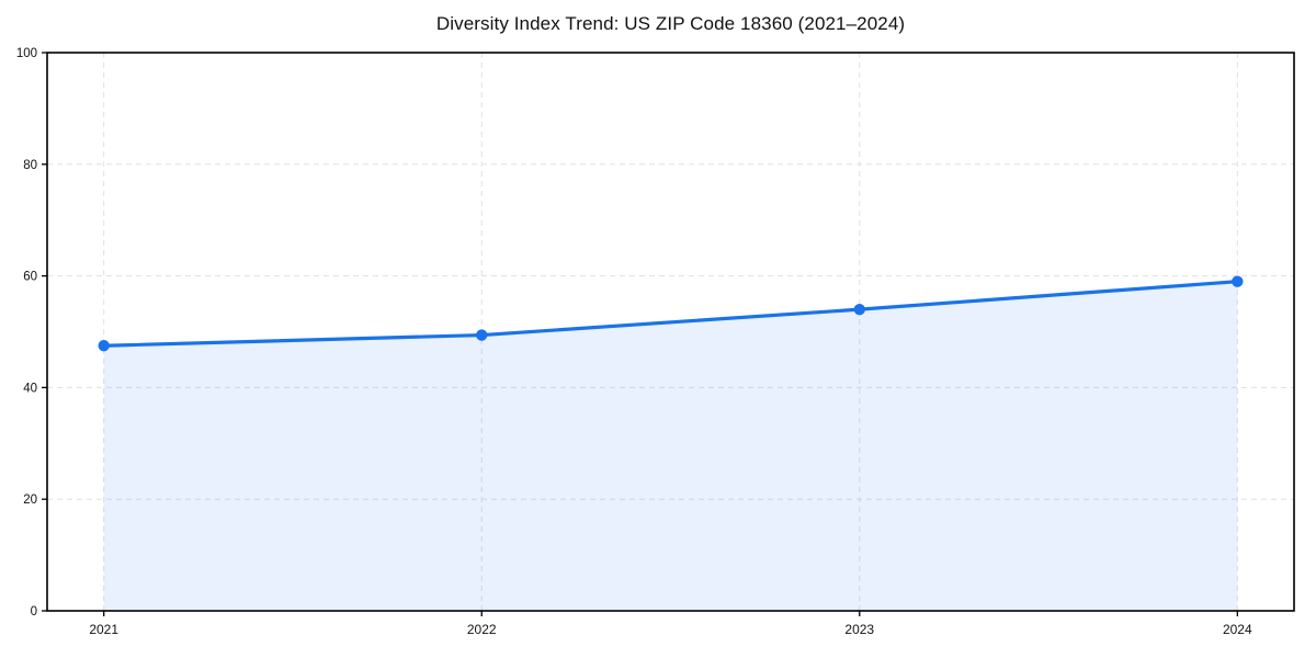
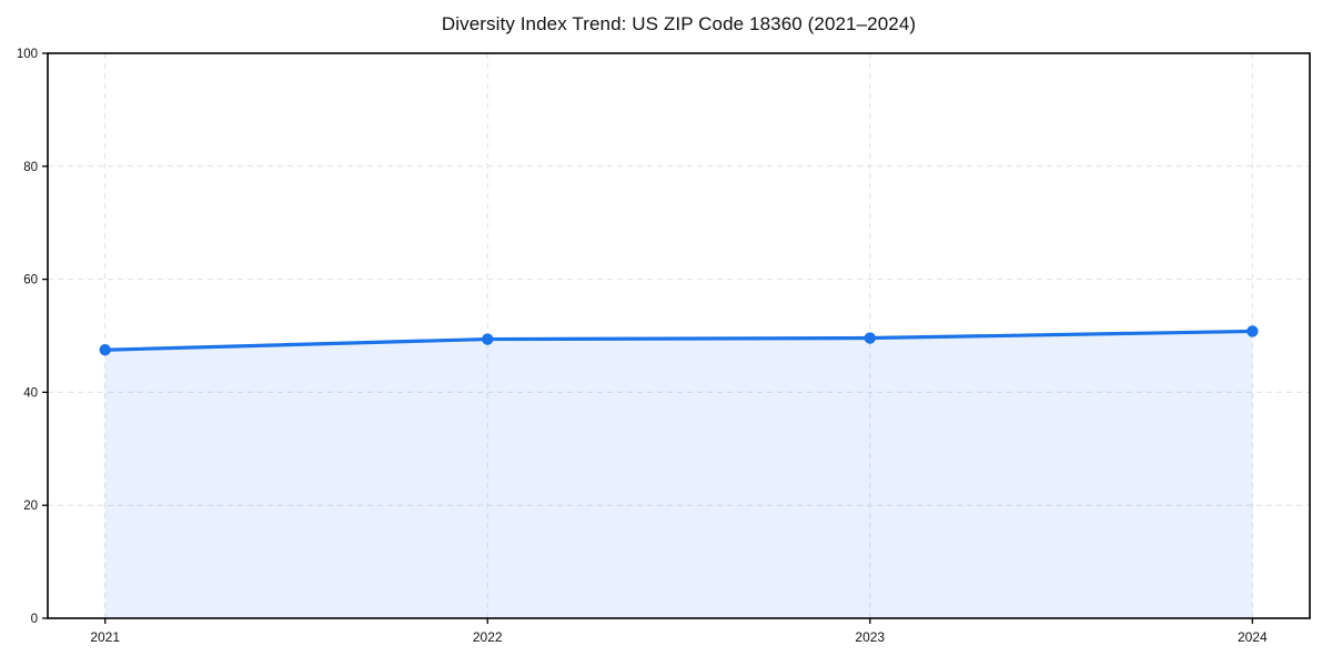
2023: 54 -> 50
2024: 59 -> 51
